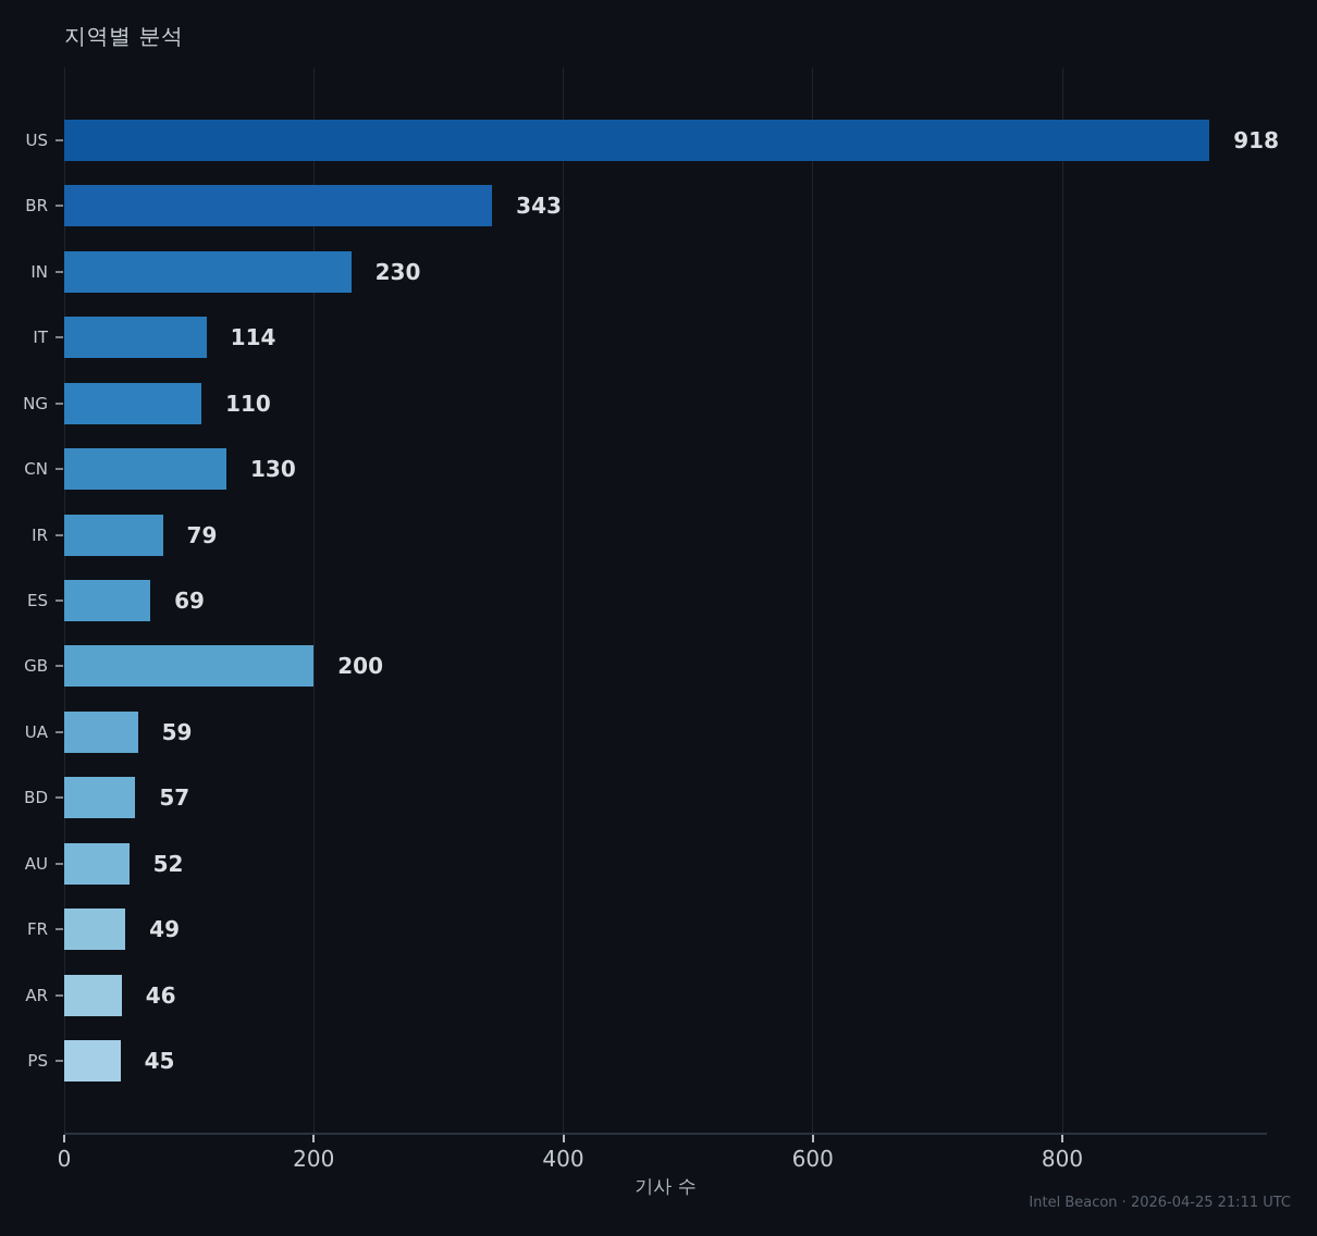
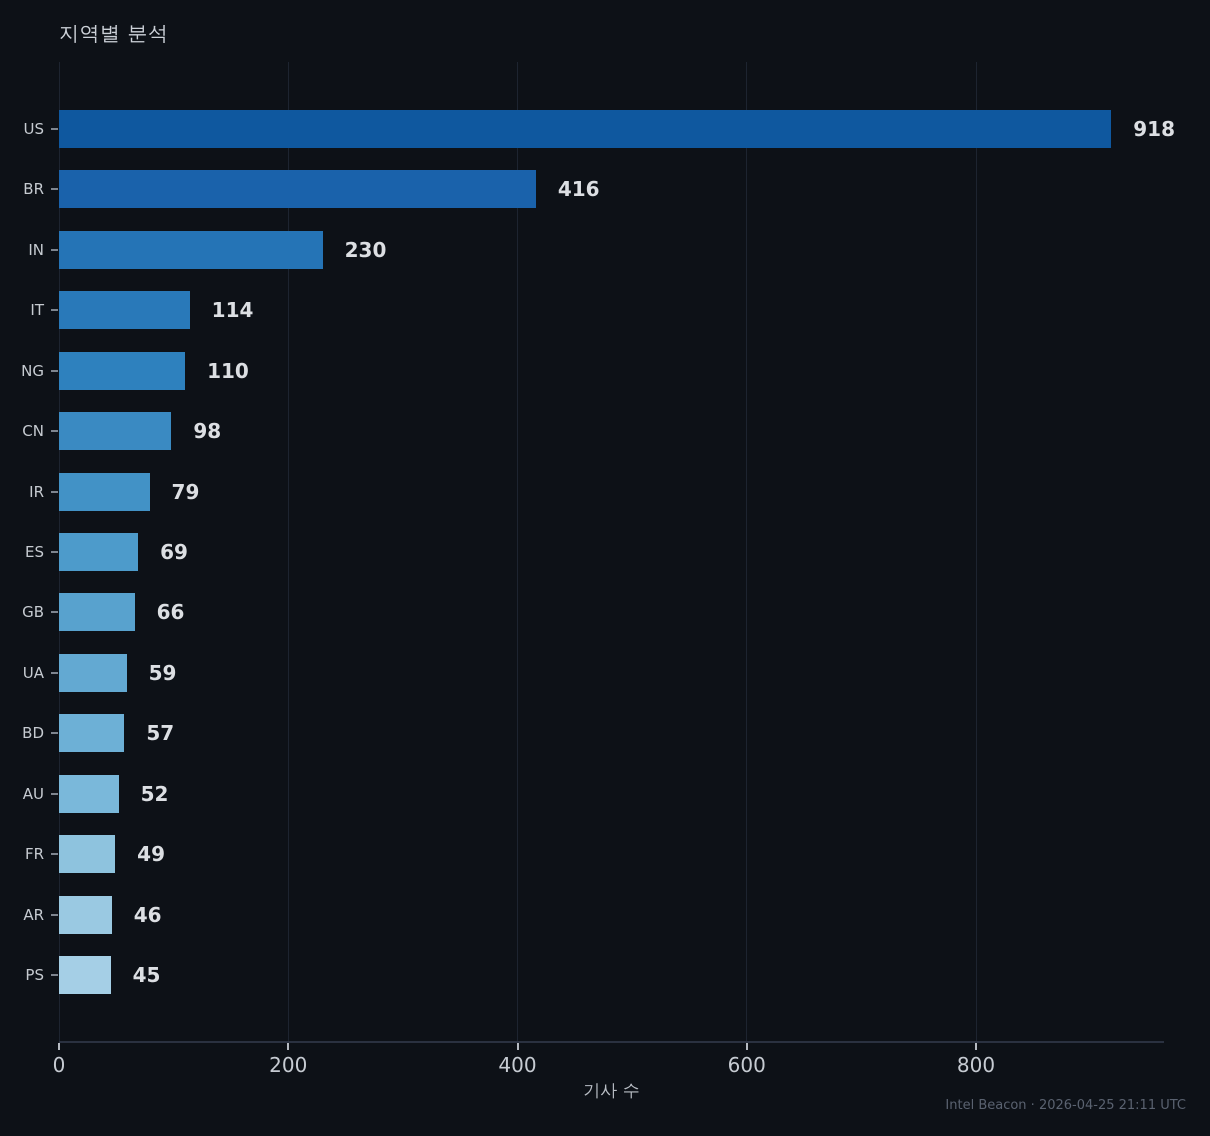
BR: 343 -> 416
CN: 130 -> 98
GB: 200 -> 66
